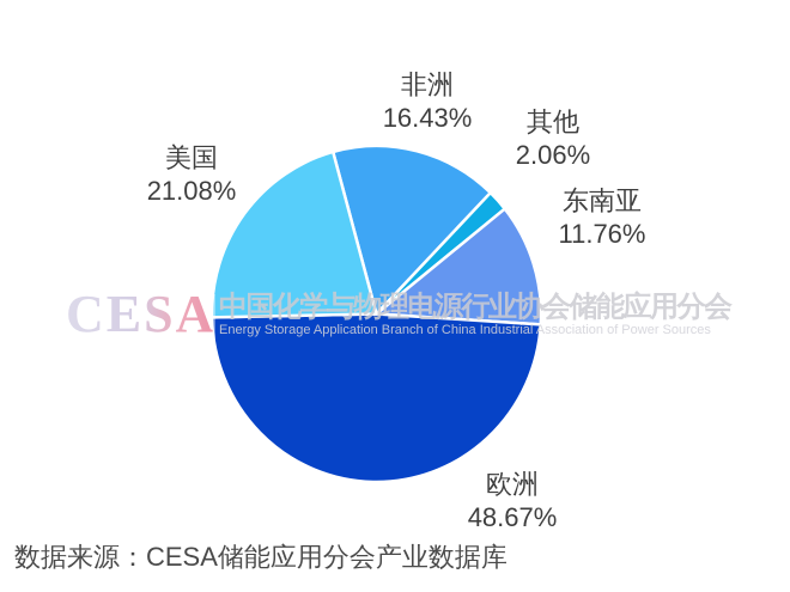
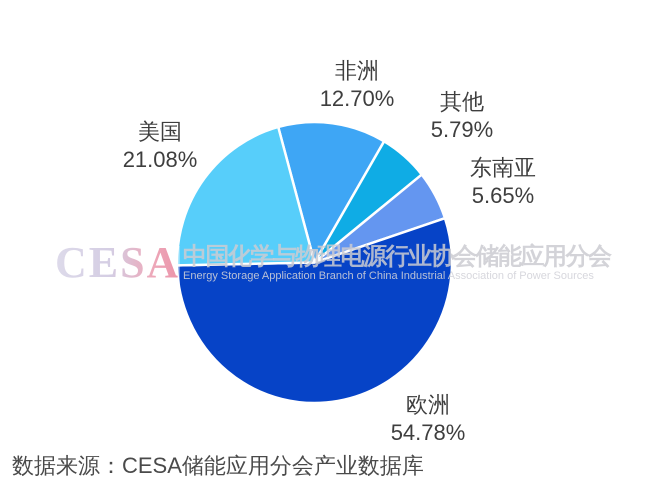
非洲: 16.43% -> 12.70%
其他: 2.06% -> 5.79%
东南亚: 11.76% -> 5.65%
欧洲: 48.67% -> 54.78%
